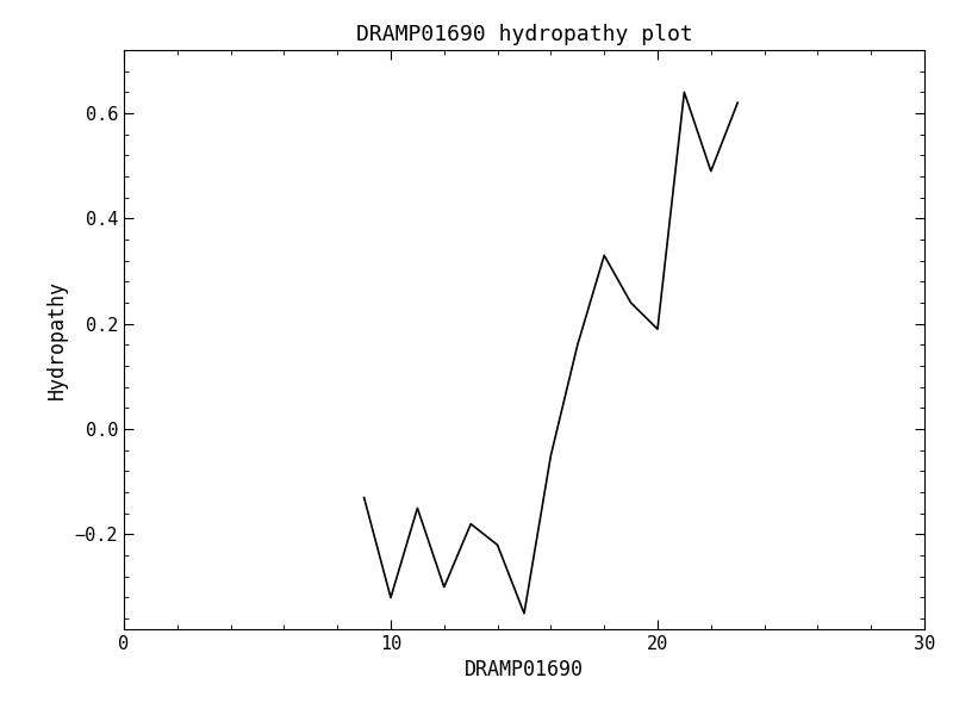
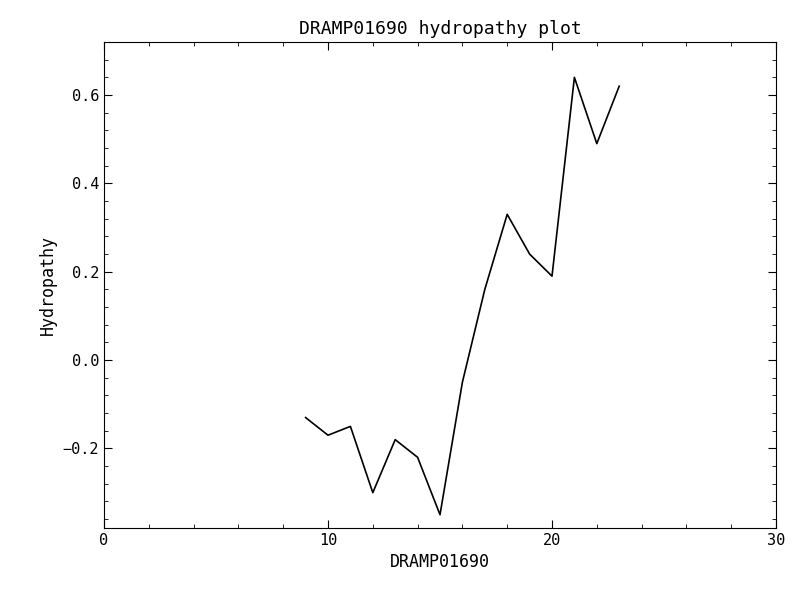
10: -0.32 -> -0.17
